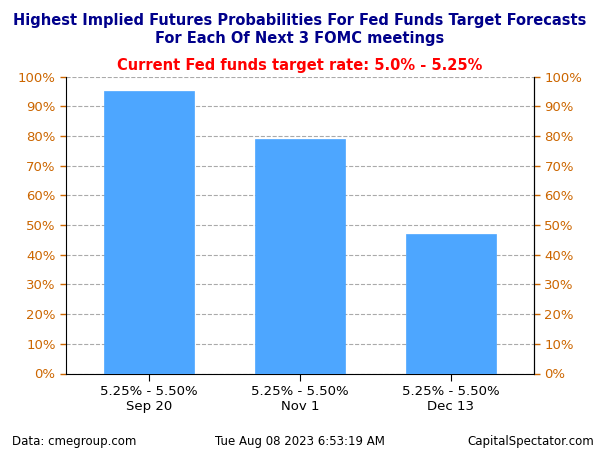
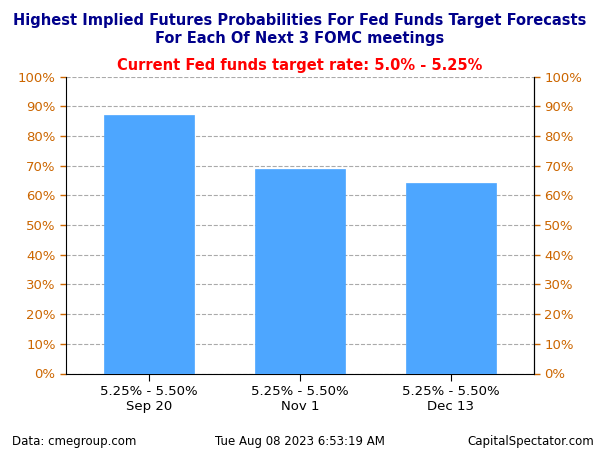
5.25% - 5.50% Sep 20: 95% -> 87%
5.25% - 5.50% Nov 1: 79% -> 69%
5.25% - 5.50% Dec 13: 47% -> 64%
